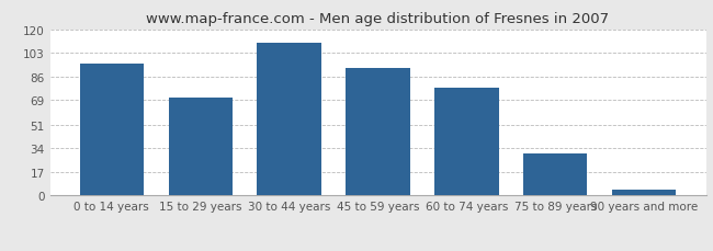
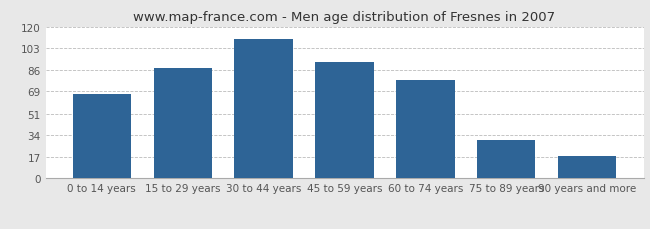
0 to 14 years: 95 -> 67
15 to 29 years: 71 -> 87
90 years and more: 4 -> 18
